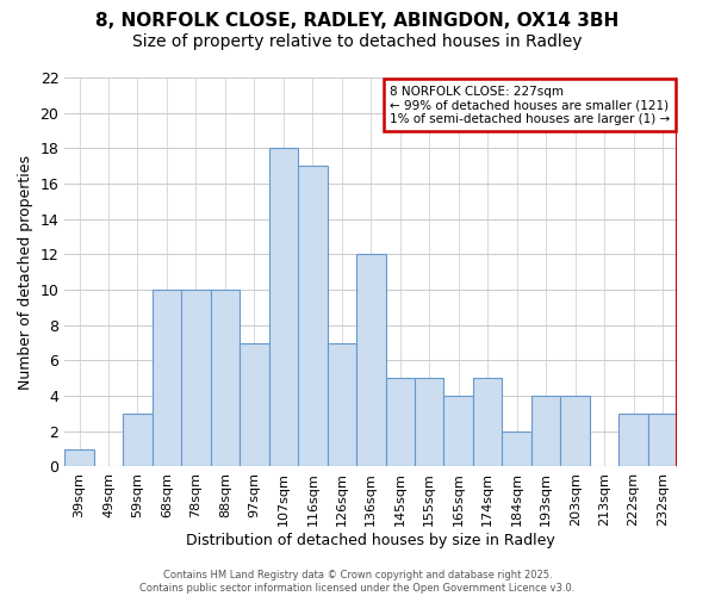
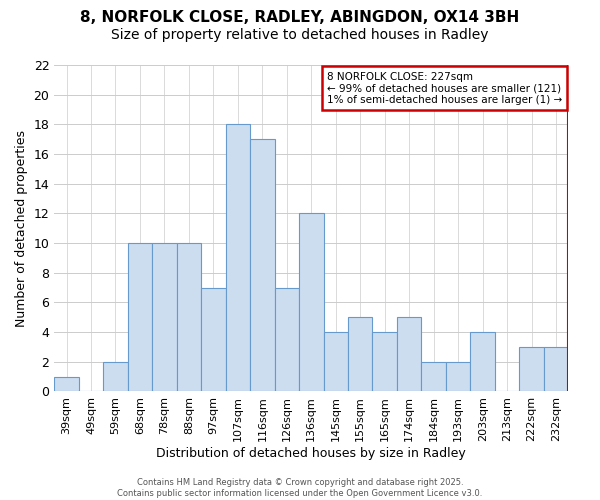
59sqm: 3 -> 2
145sqm: 5 -> 4
193sqm: 4 -> 2
